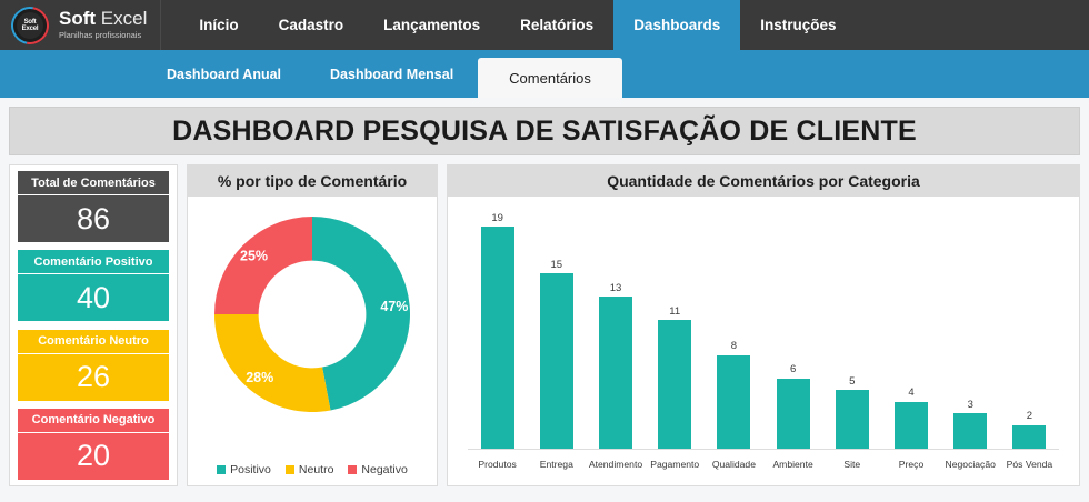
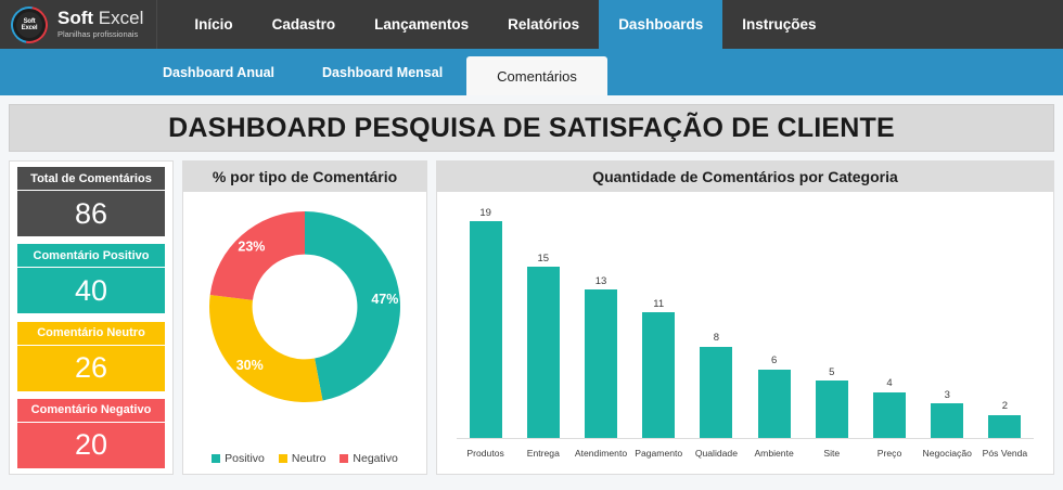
% por tipo de Comentário/Neutro: 28% -> 30%
% por tipo de Comentário/Negativo: 25% -> 23%
